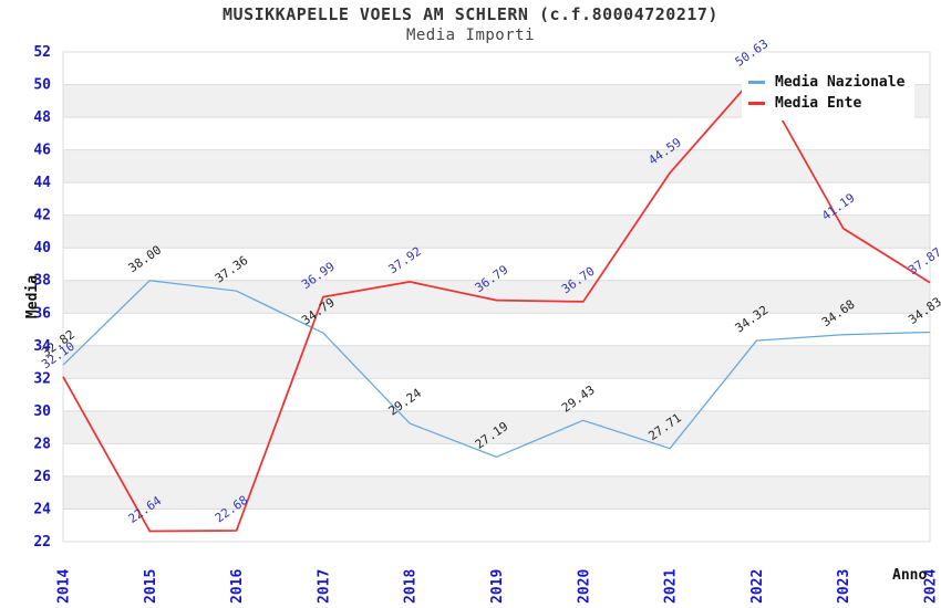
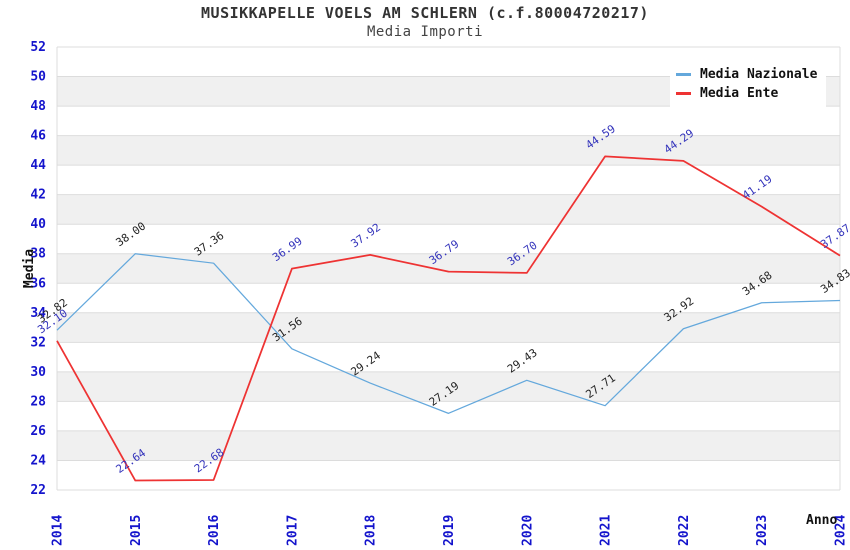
Media Nazionale/2017: 34.79 -> 31.56
Media Nazionale/2022: 34.32 -> 32.92
Media Ente/2022: 50.63 -> 44.29
